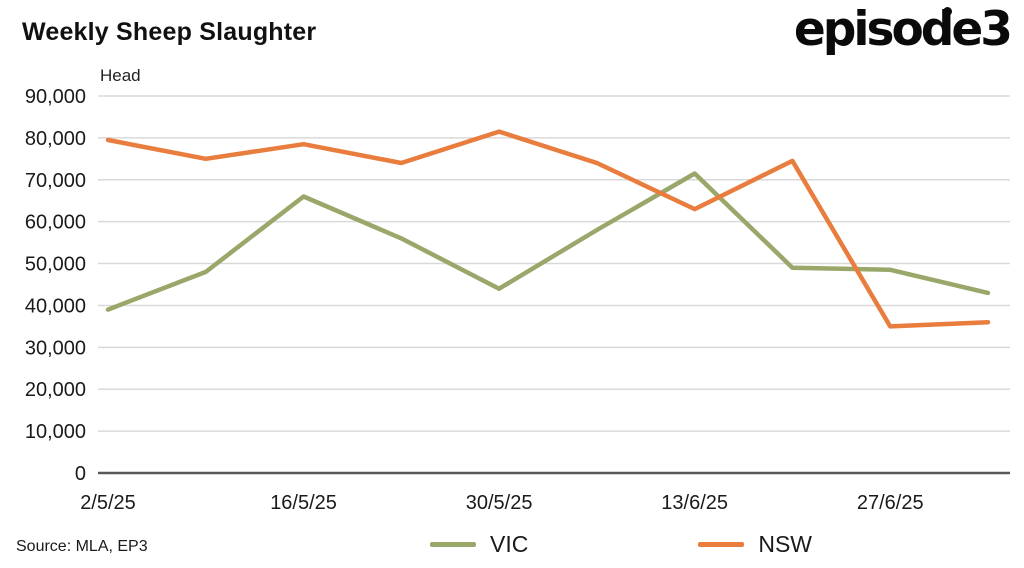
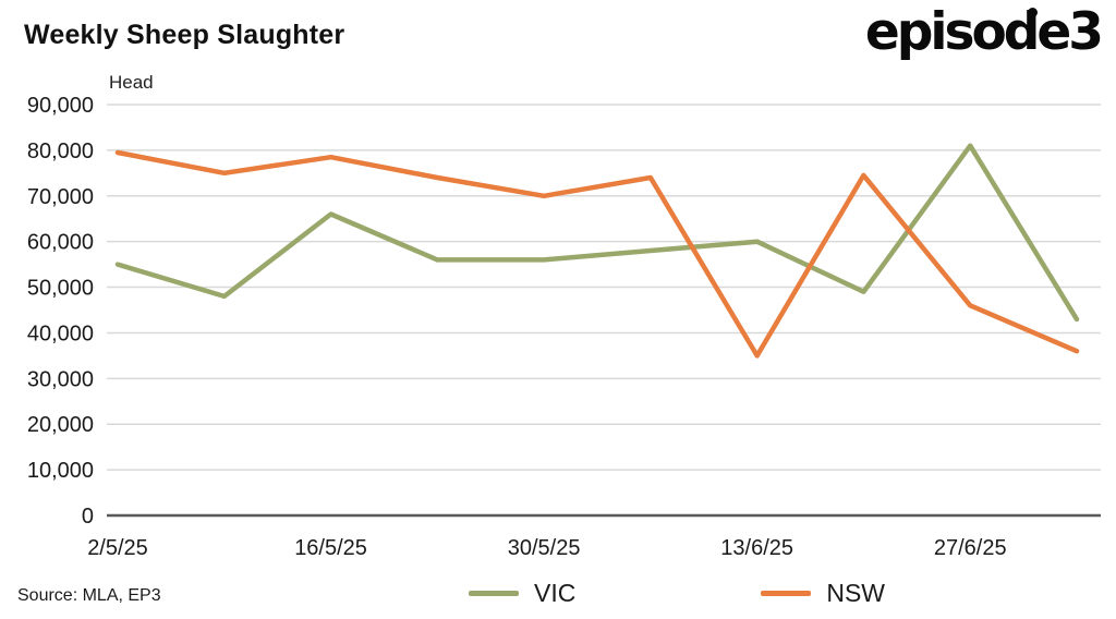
VIC/2/5/25: 39000 -> 55000
VIC/30/5/25: 44000 -> 56000
NSW/30/5/25: 82000 -> 70000
VIC/13/6/25: 72000 -> 60000
NSW/13/6/25: 63000 -> 35000
VIC/27/6/25: 48000 -> 81000
NSW/27/6/25: 35000 -> 46000
